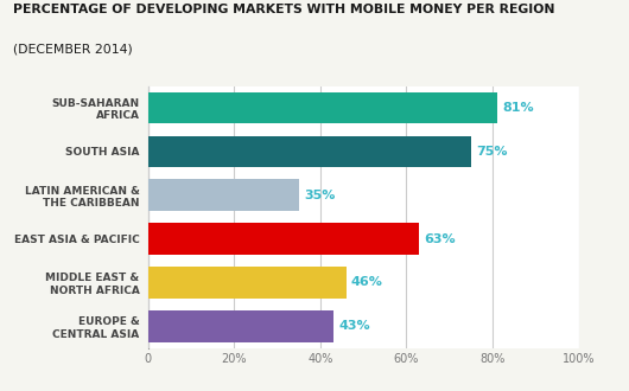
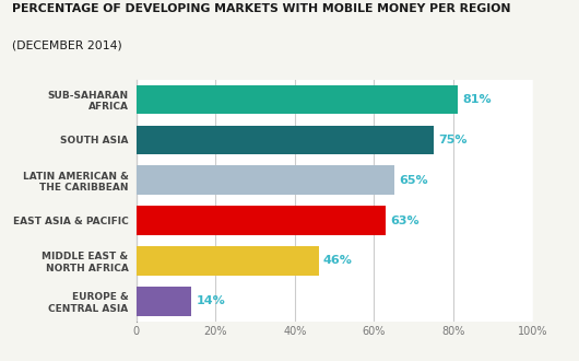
LATIN AMERICAN & THE CARIBBEAN: 35% -> 65%
EUROPE & CENTRAL ASIA: 43% -> 14%
